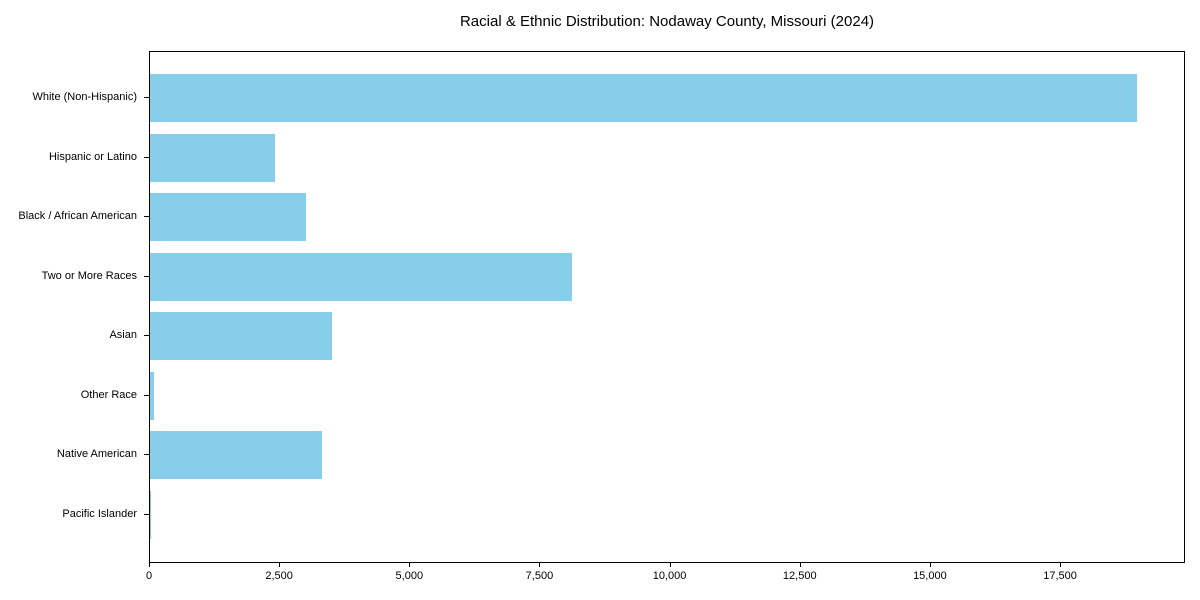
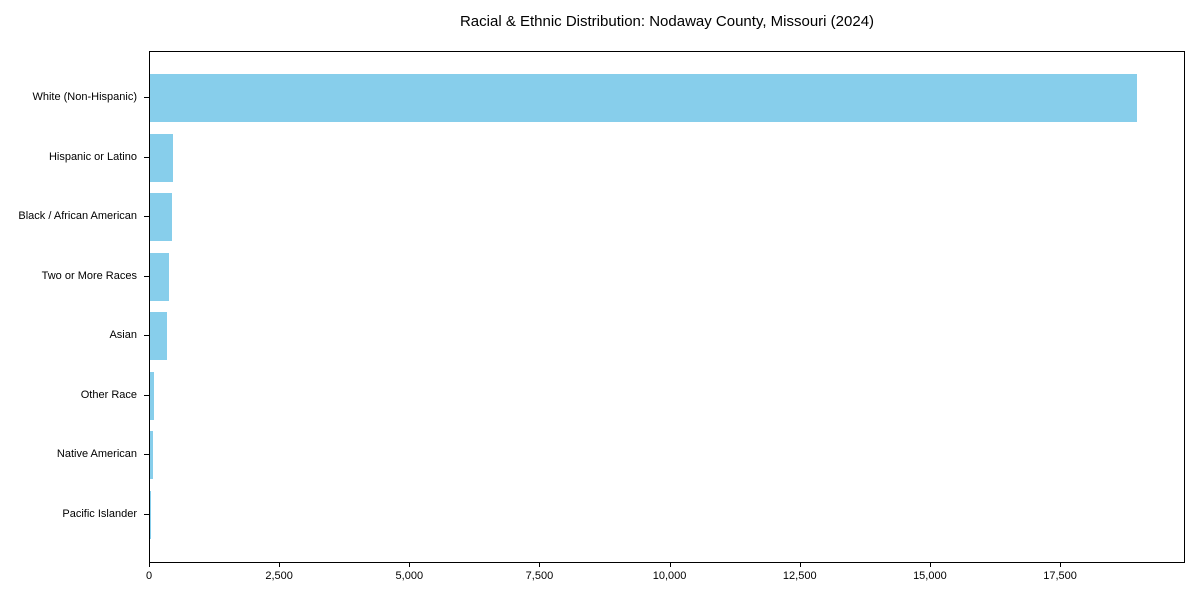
Hispanic or Latino: 2400 -> 400
Black / African American: 3000 -> 400
Two or More Races: 8100 -> 400
Asian: 3500 -> 300
Native American: 3300 -> 100
